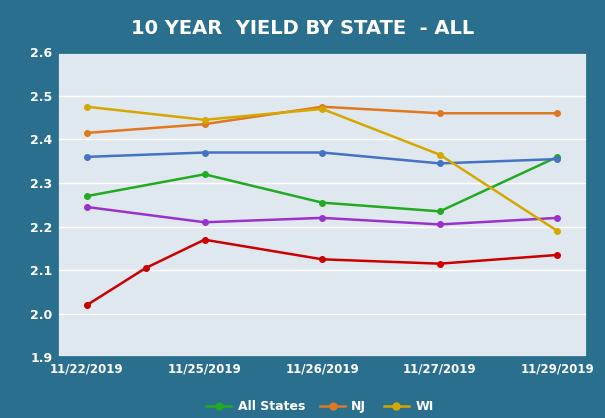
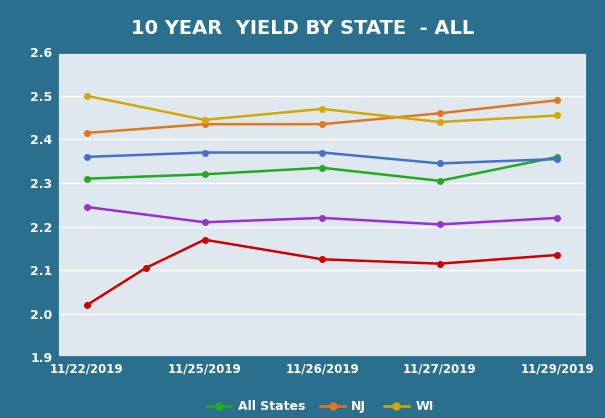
All States/11/22/2019: 2.270 -> 2.310
WI/11/22/2019: 2.475 -> 2.500
All States/11/26/2019: 2.255 -> 2.335
NJ/11/26/2019: 2.475 -> 2.435
All States/11/27/2019: 2.235 -> 2.305
WI/11/27/2019: 2.365 -> 2.440
NJ/11/29/2019: 2.460 -> 2.490
WI/11/29/2019: 2.190 -> 2.455
